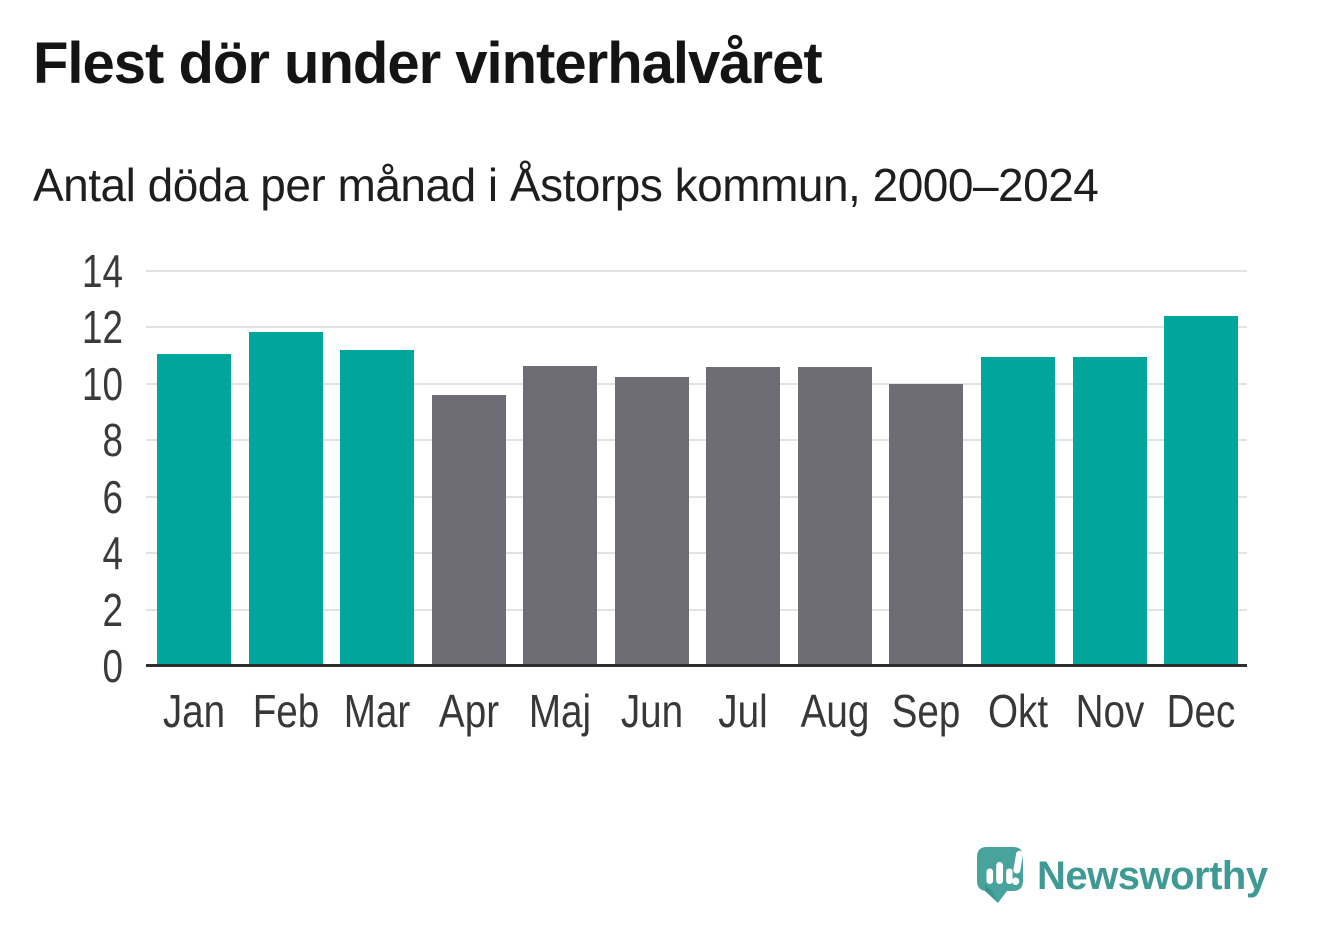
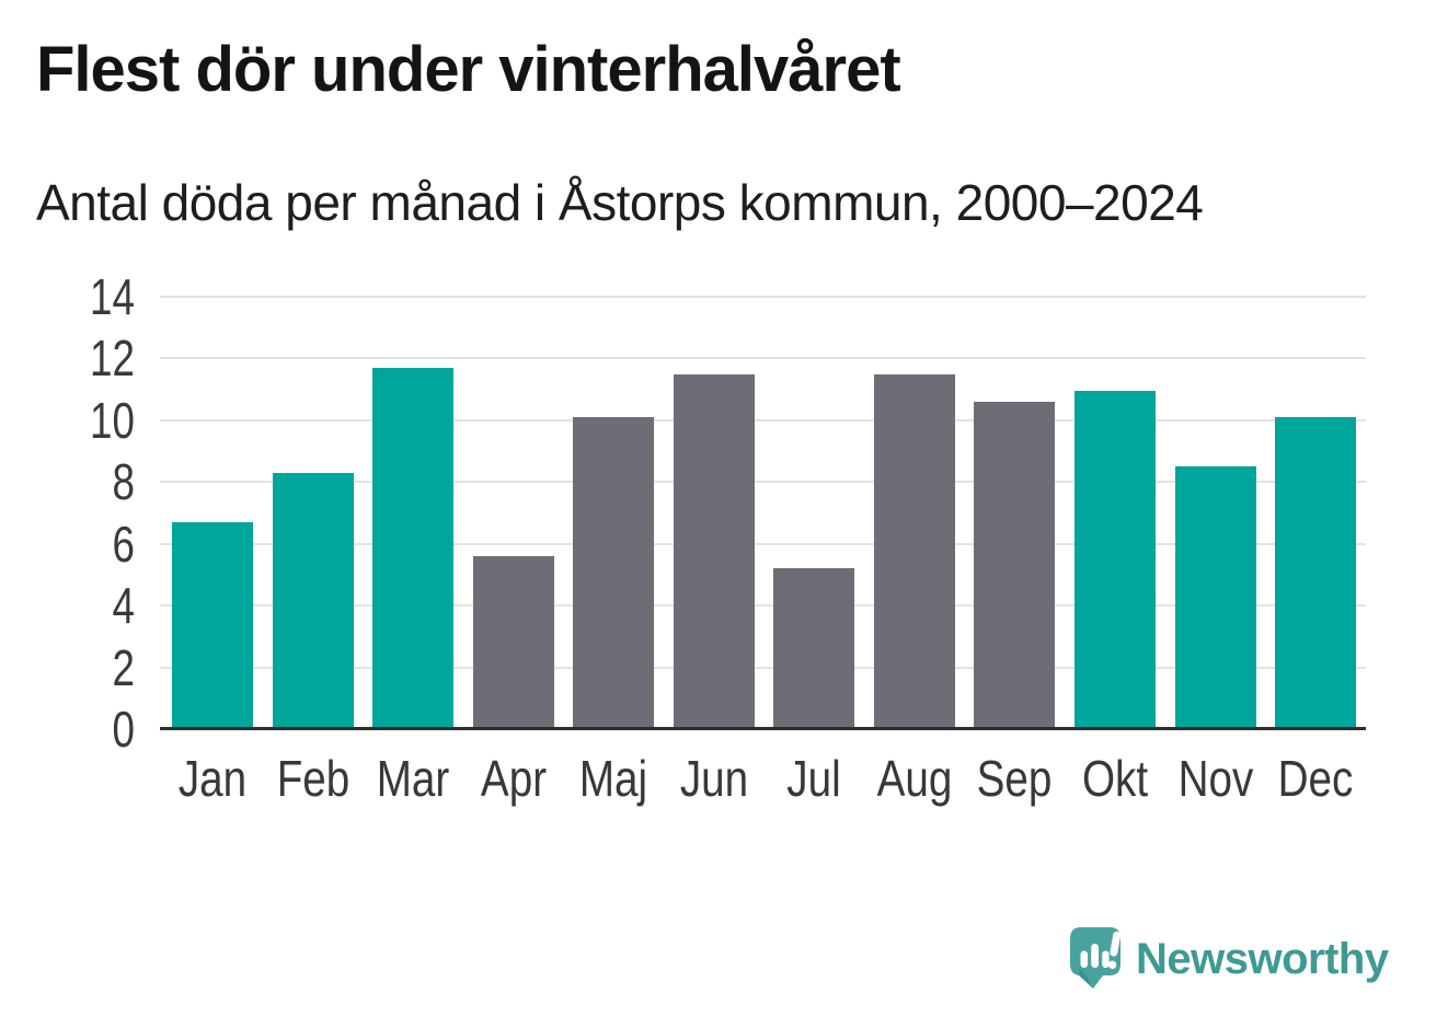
Jan: 11.1 -> 6.7
Feb: 11.8 -> 8.3
Mar: 11.2 -> 11.7
Apr: 9.6 -> 5.6
Maj: 10.7 -> 10.1
Jun: 10.2 -> 11.5
Jul: 10.6 -> 5.2
Aug: 10.6 -> 11.5
Sep: 10.0 -> 10.6
Nov: 10.9 -> 8.5
Dec: 12.4 -> 10.1
